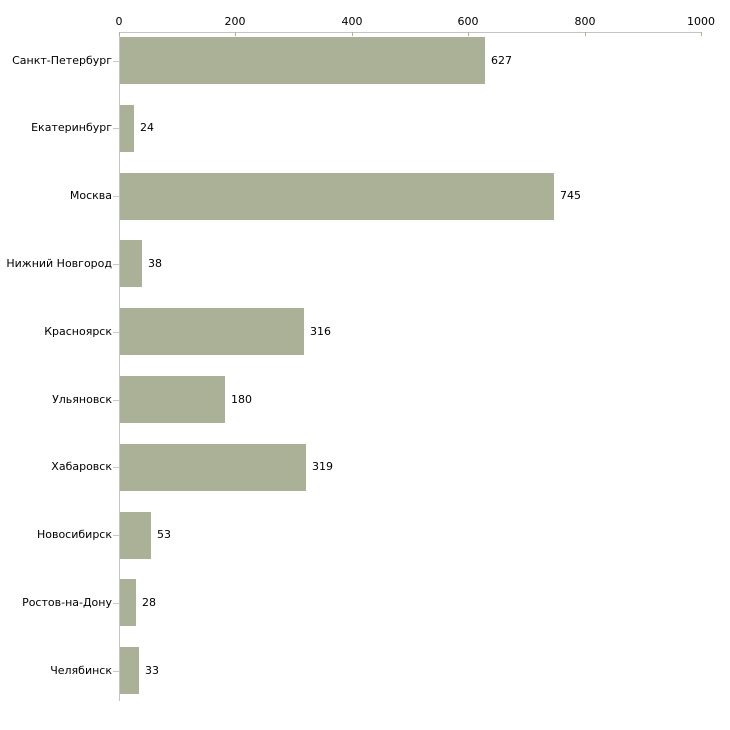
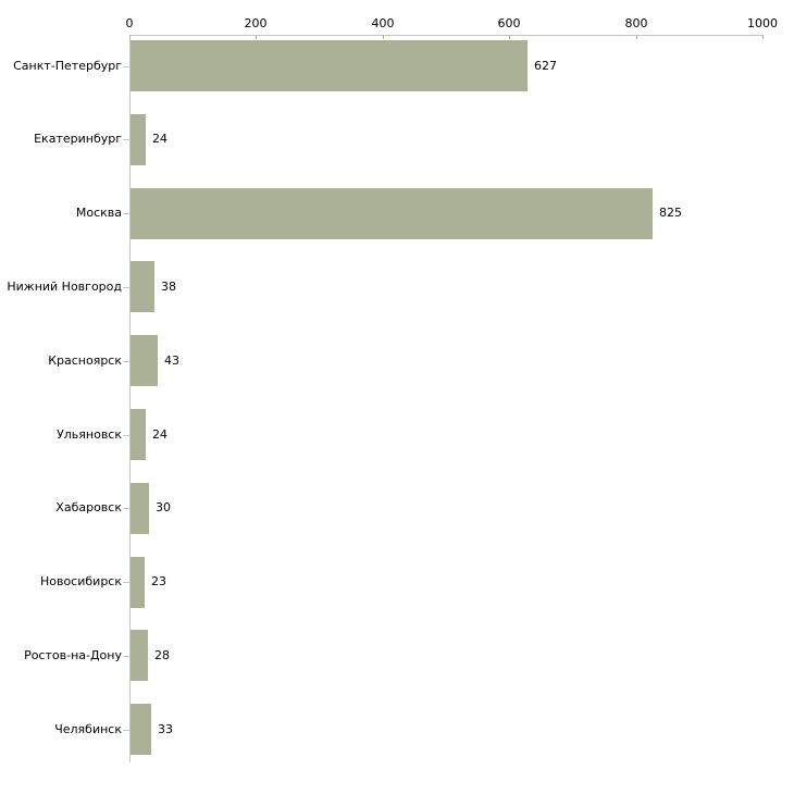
Москва: 745 -> 825
Красноярск: 316 -> 43
Ульяновск: 180 -> 24
Хабаровск: 319 -> 30
Новосибирск: 53 -> 23
